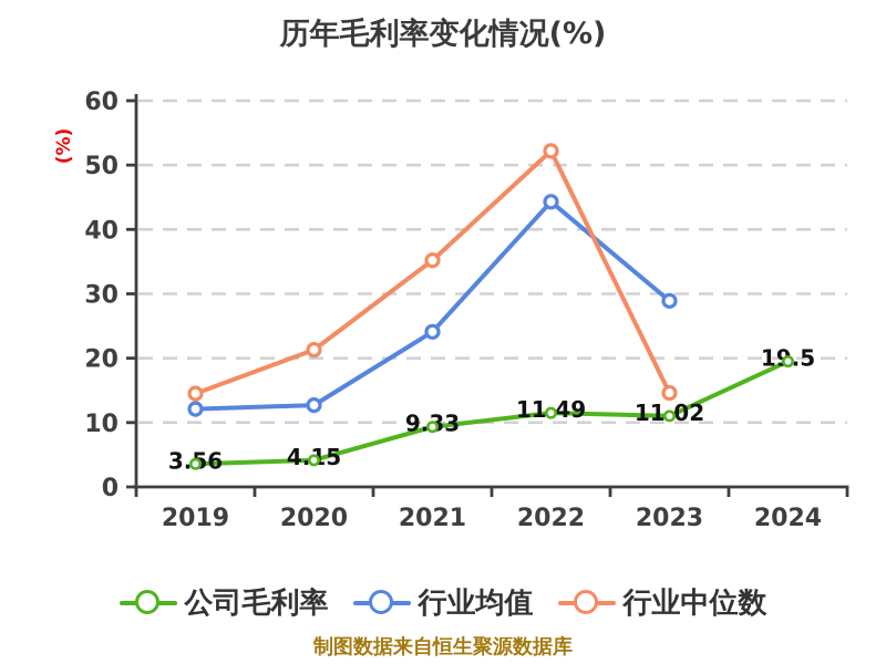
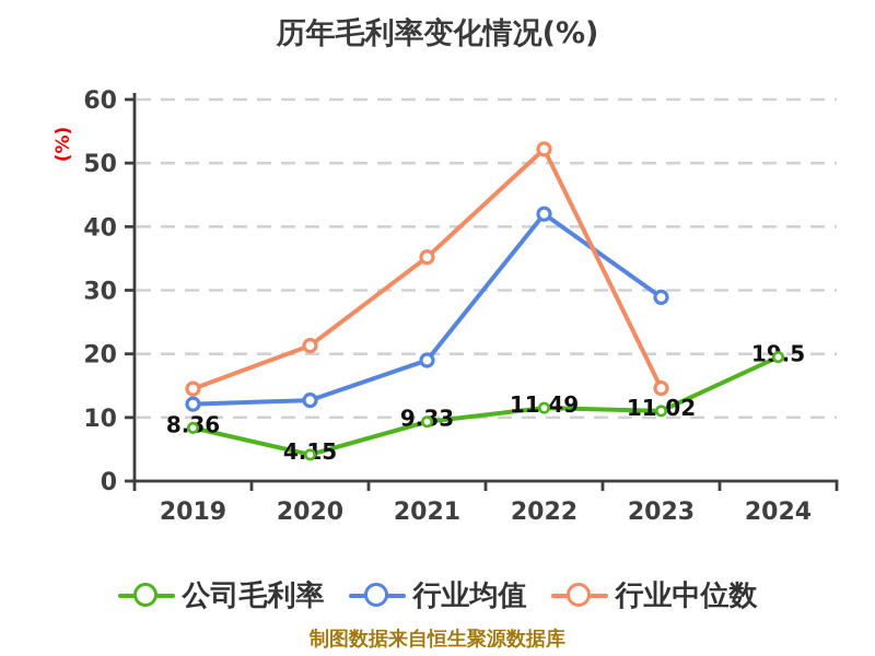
公司毛利率/2019: 3.56 -> 8.36
行业均值/2021: 24 -> 19
行业均值/2022: 44 -> 42
